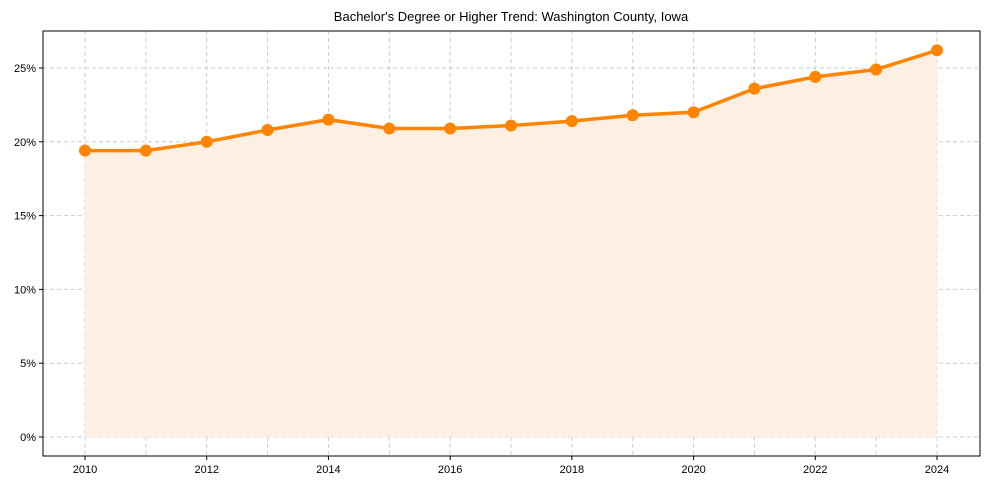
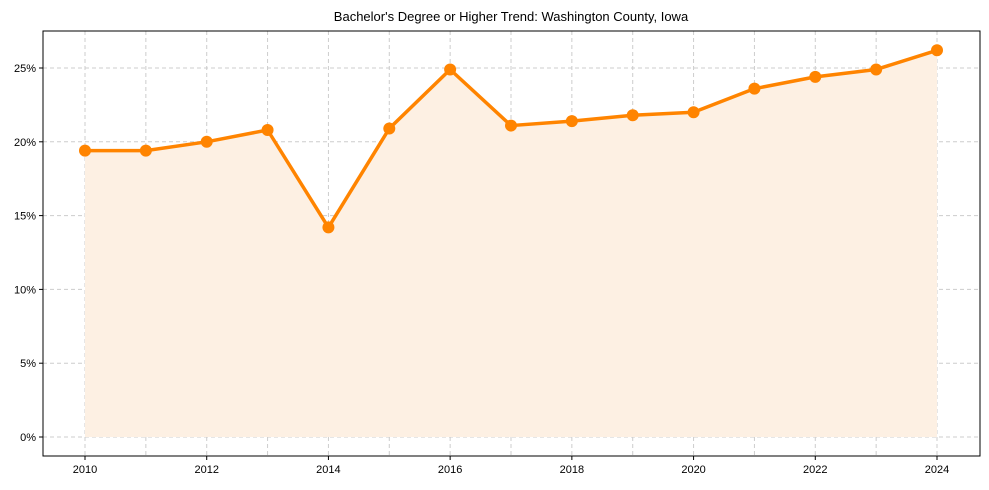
2014: 21.5% -> 14.2%
2016: 20.9% -> 24.9%
